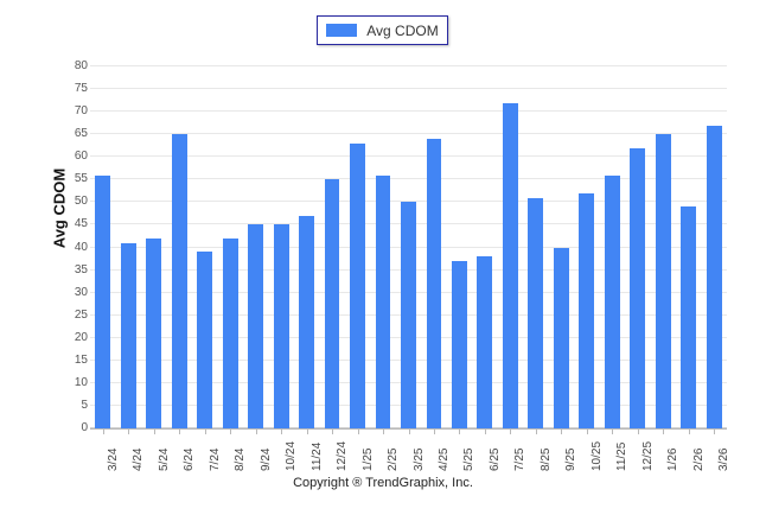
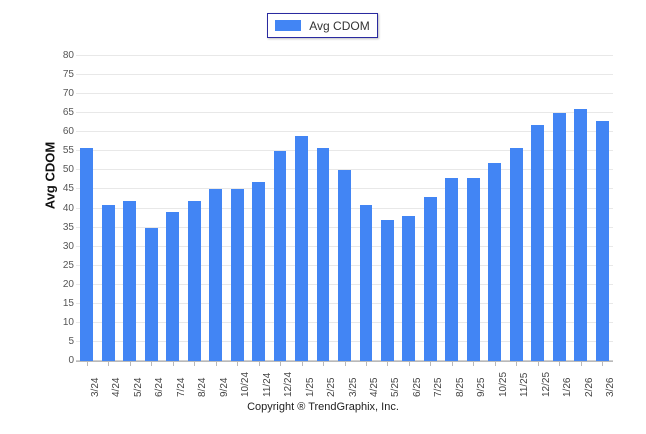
6/24: 65 -> 35
1/25: 63 -> 59
4/25: 64 -> 41
7/25: 72 -> 43
8/25: 51 -> 48
9/25: 40 -> 48
2/26: 49 -> 66
3/26: 67 -> 63
